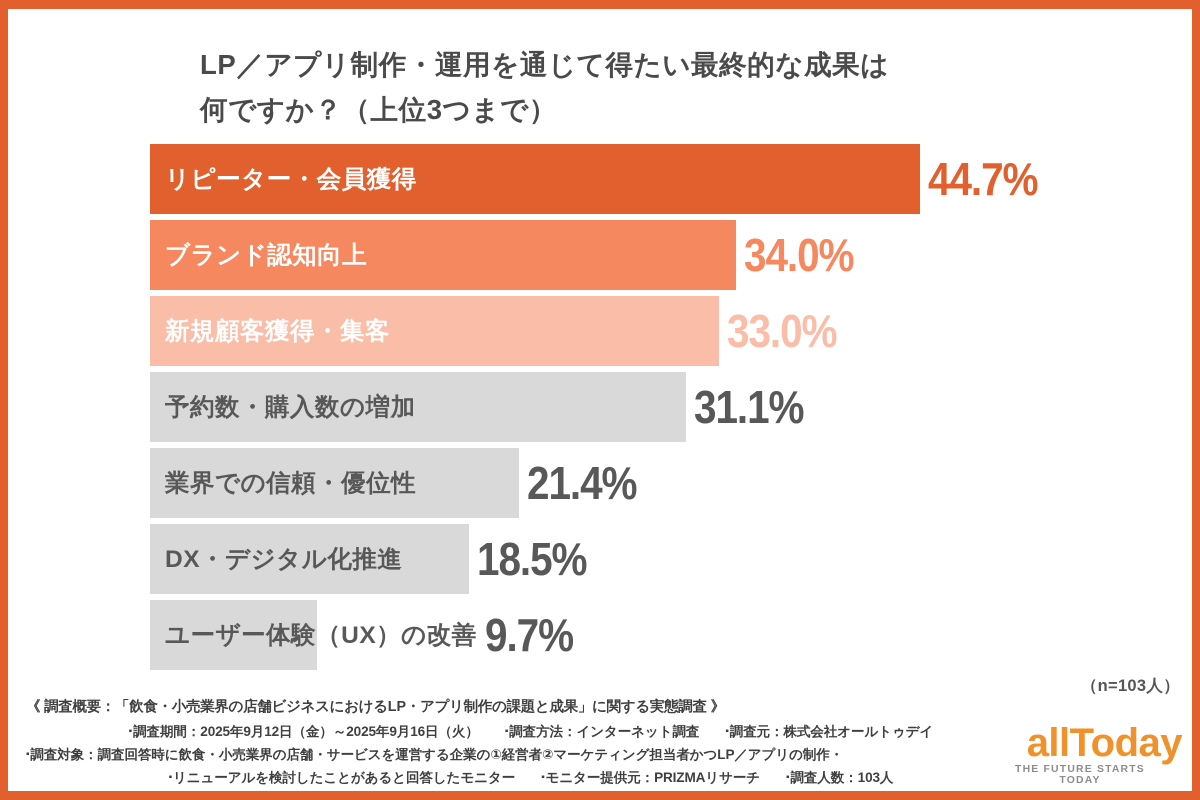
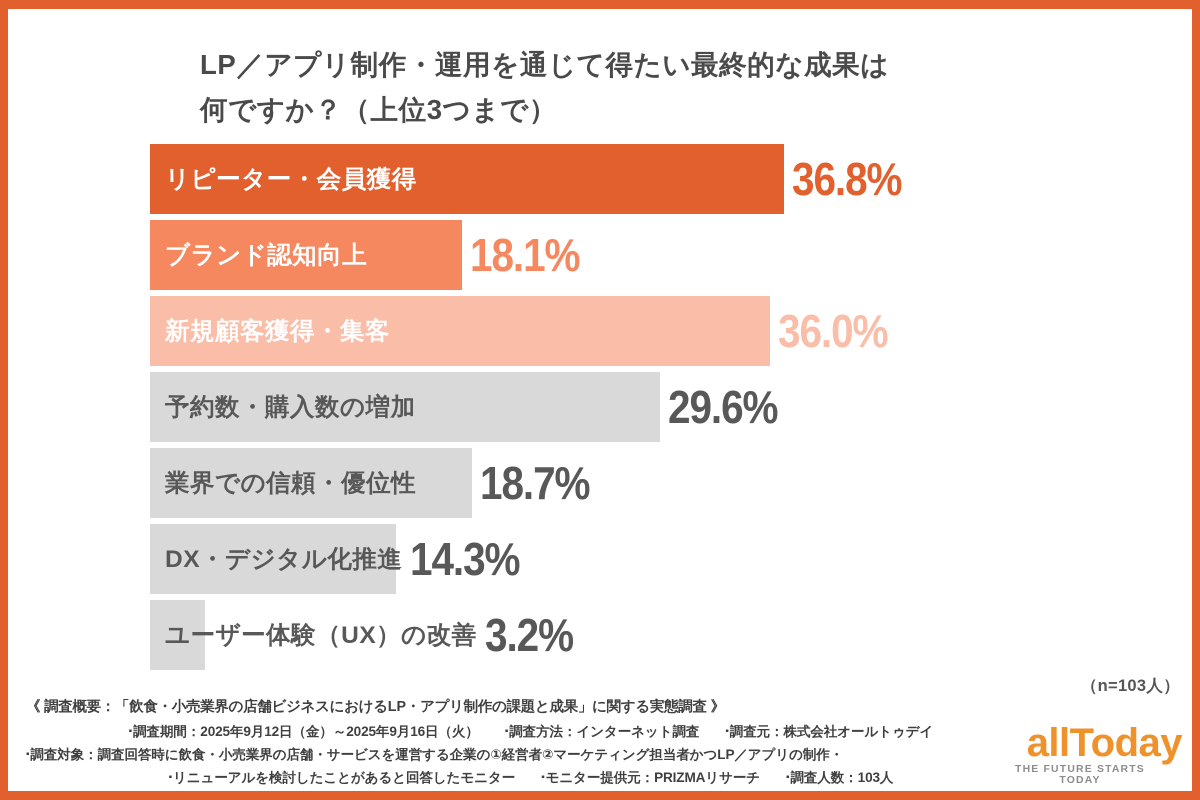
リピーター・会員獲得: 44.7% -> 36.8%
ブランド認知向上: 34.0% -> 18.1%
新規顧客獲得・集客: 33.0% -> 36.0%
予約数・購入数の増加: 31.1% -> 29.6%
業界での信頼・優位性: 21.4% -> 18.7%
DX・デジタル化推進: 18.5% -> 14.3%
ユーザー体験（UX）の改善: 9.7% -> 3.2%
